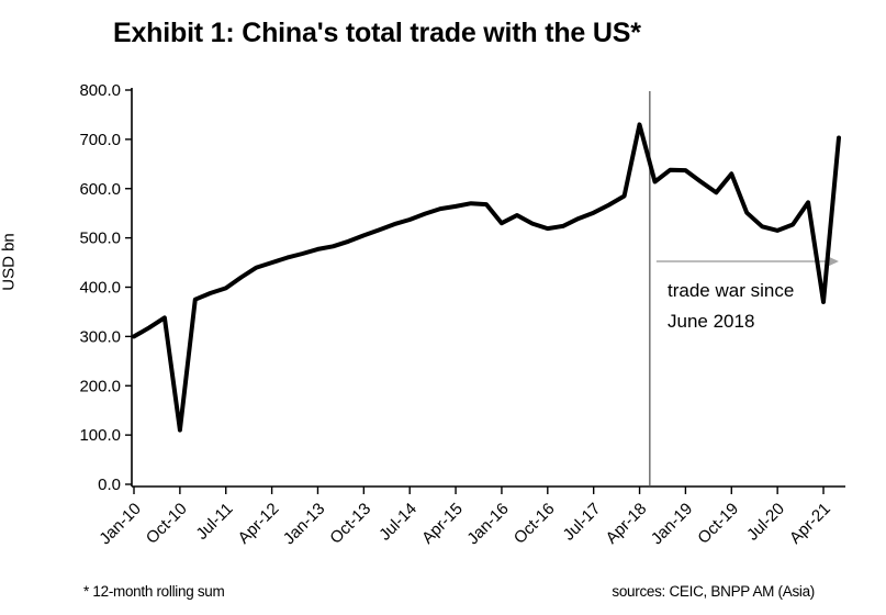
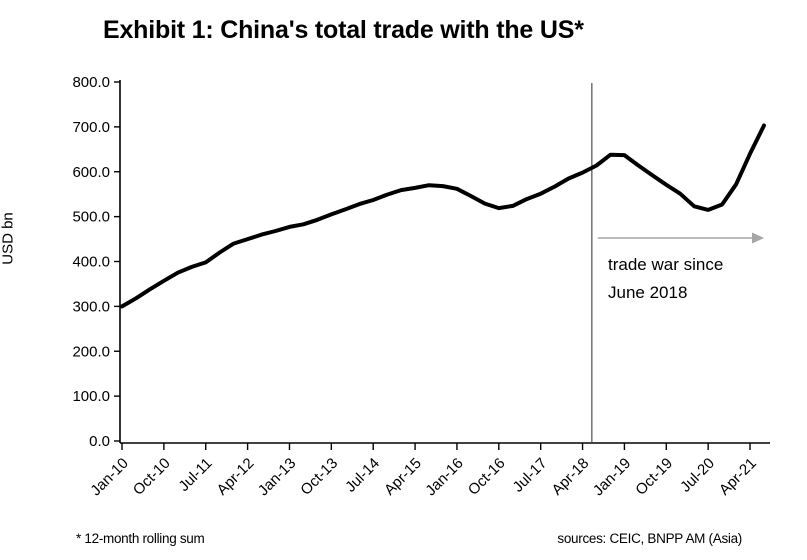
Oct-10: 110 -> 360
Jan-16: 530 -> 560
Apr-18: 730 -> 600
Oct-19: 630 -> 570
Apr-21: 370 -> 640
